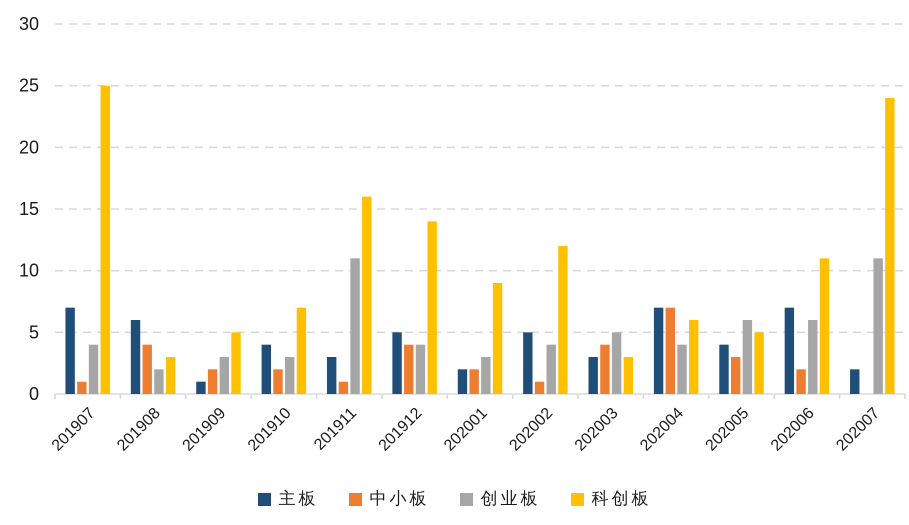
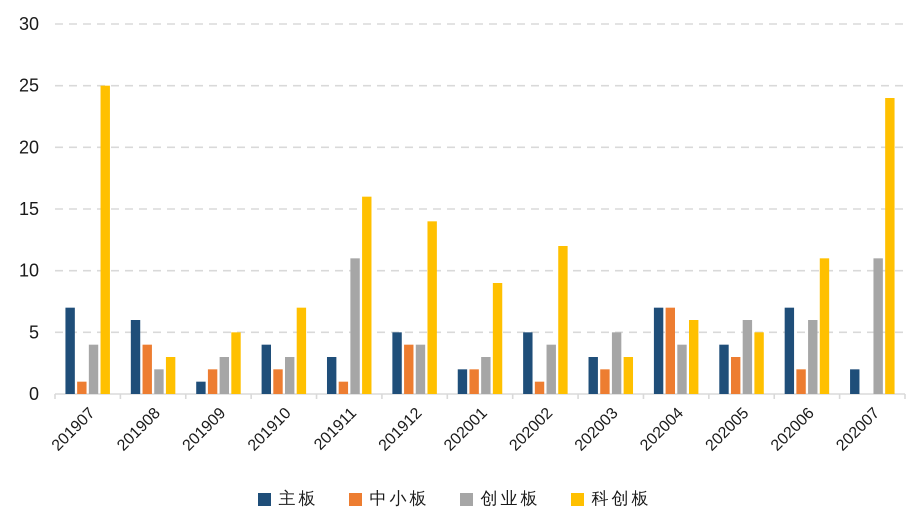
中小板/202003: 4 -> 2
